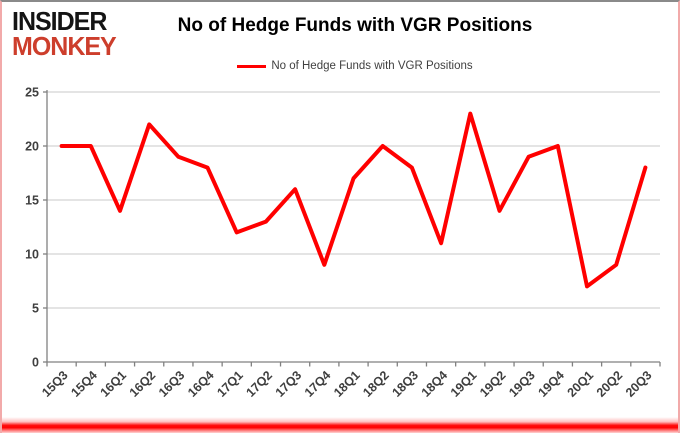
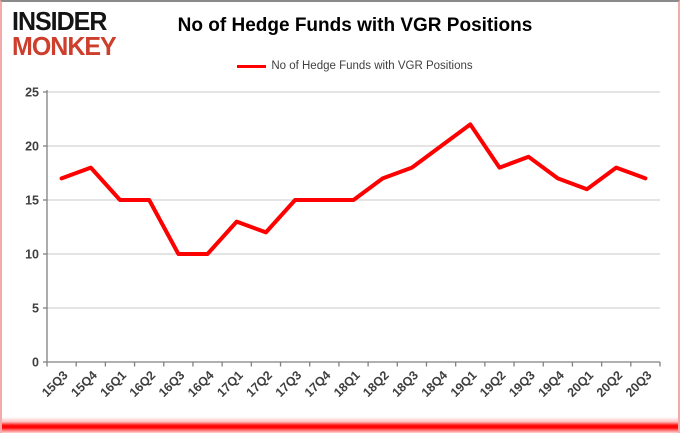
15Q3: 20 -> 17
15Q4: 20 -> 18
16Q1: 14 -> 15
16Q2: 22 -> 15
16Q3: 19 -> 10
16Q4: 18 -> 10
17Q1: 12 -> 13
17Q2: 13 -> 12
17Q3: 16 -> 15
17Q4: 9 -> 15
18Q1: 17 -> 15
18Q2: 20 -> 17
18Q4: 11 -> 20
19Q1: 23 -> 22
19Q2: 14 -> 18
19Q4: 20 -> 17
20Q1: 7 -> 16
20Q2: 9 -> 18
20Q3: 18 -> 17
